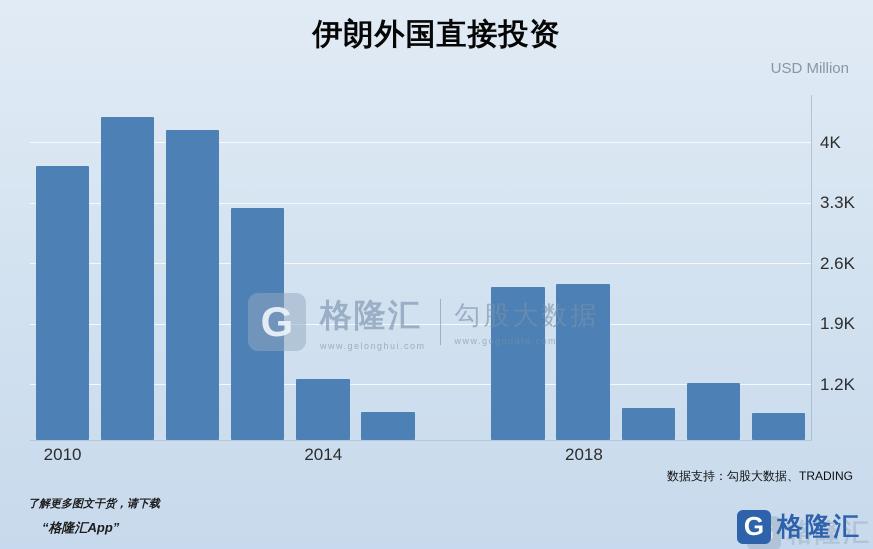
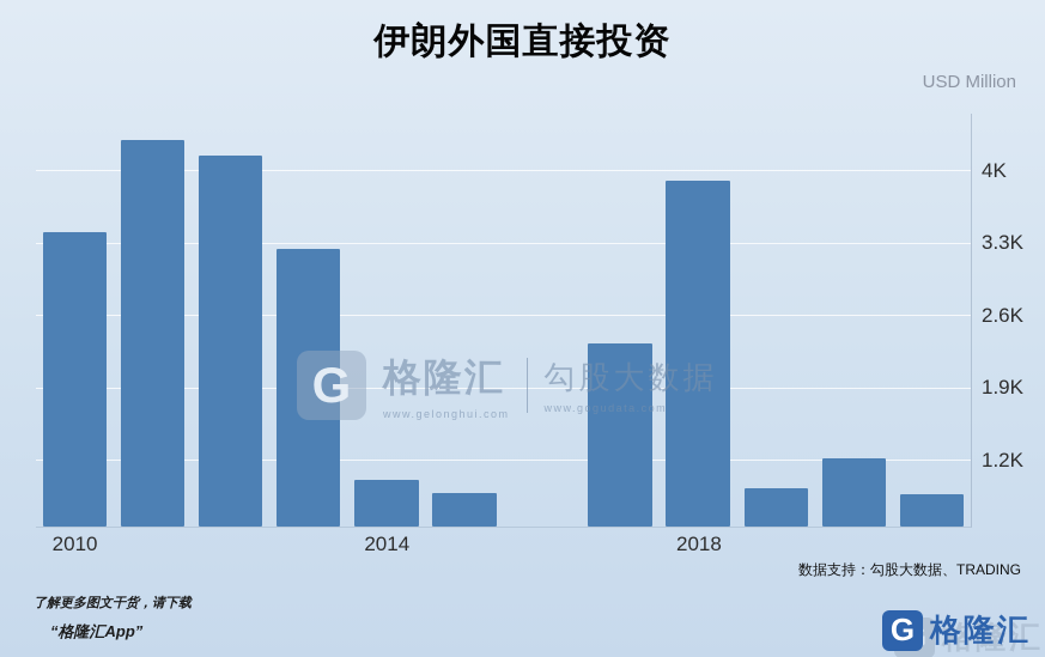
2010: 3.7K -> 3.4K
2014: 1.3K -> 1.0K
2018: 2.4K -> 3.9K
